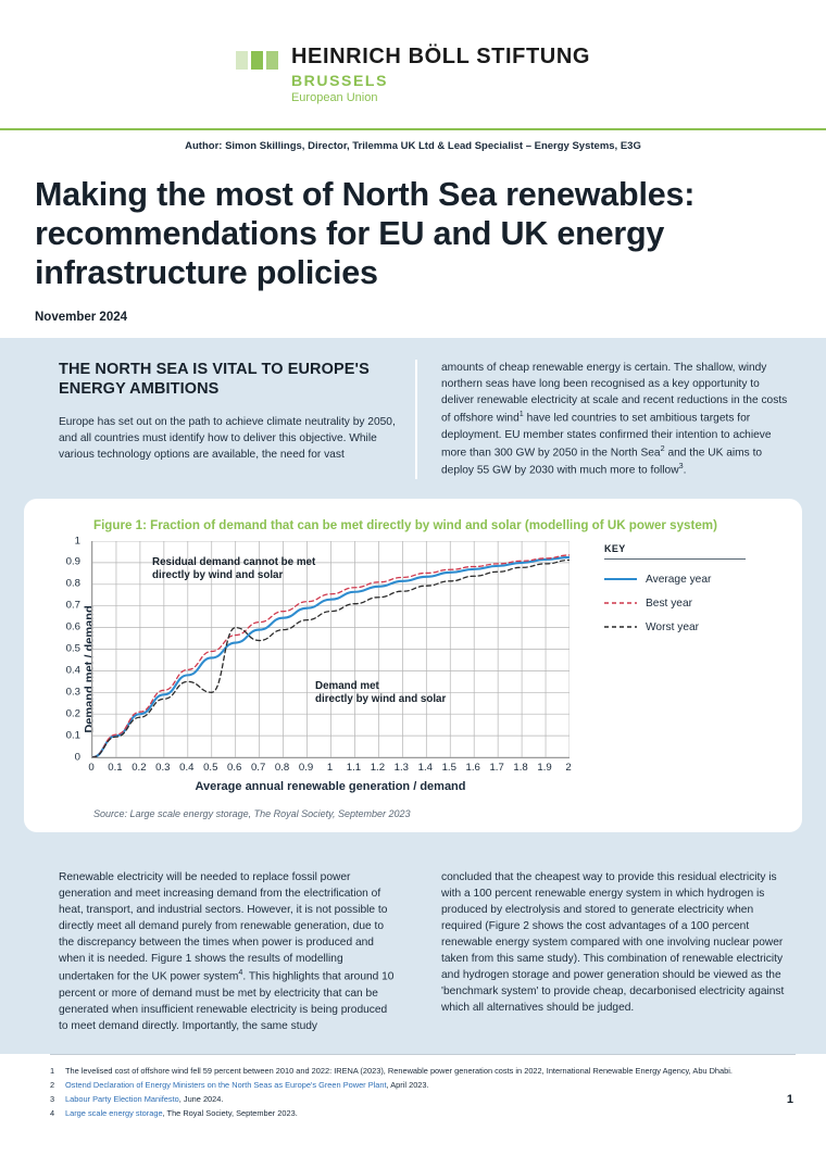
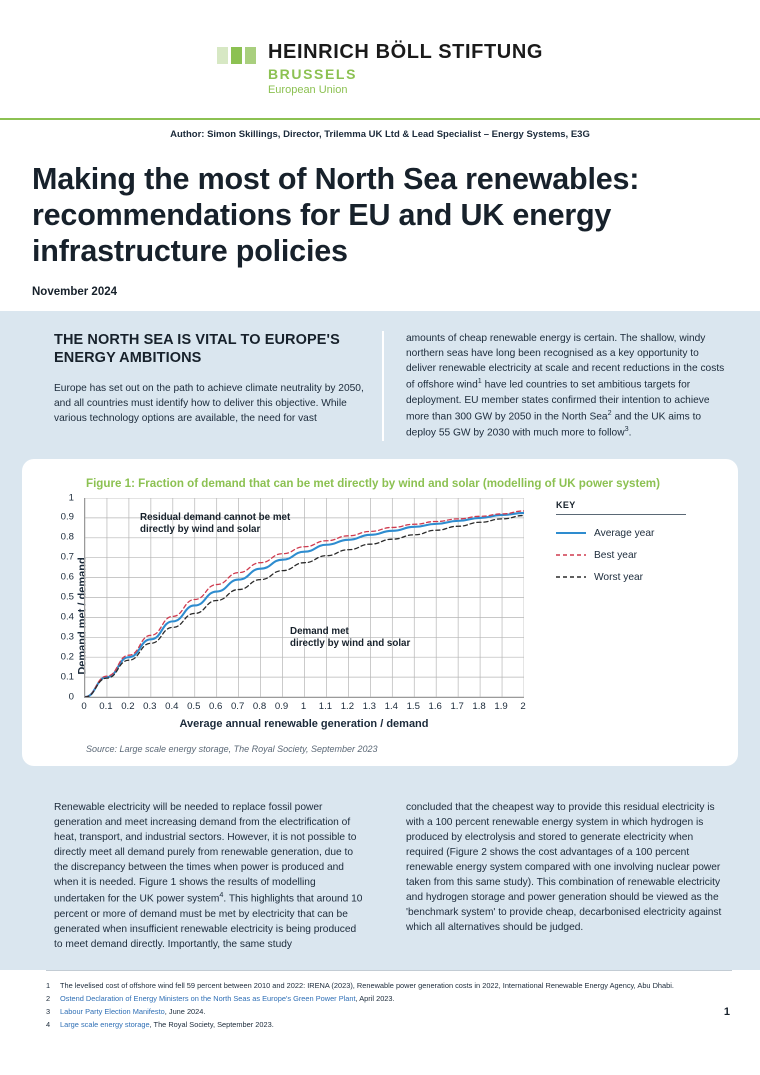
Worst year/0.5: 0.3 -> 0.4
Worst year/0.6: 0.6 -> 0.5
